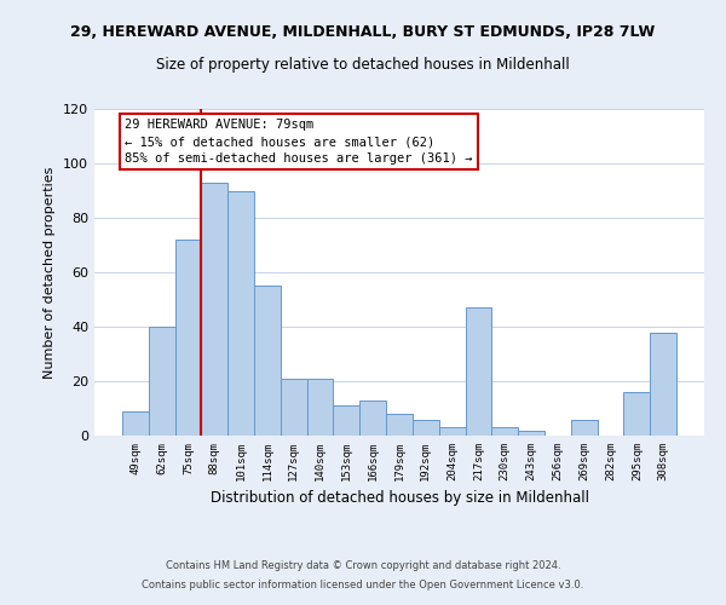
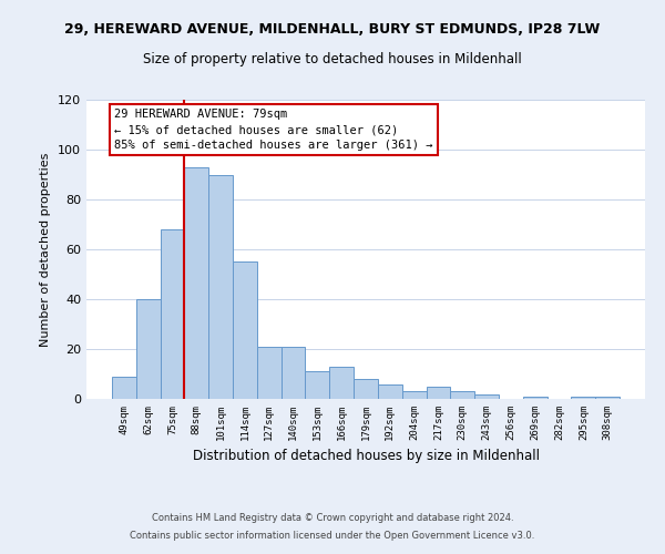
75sqm: 72 -> 68
217sqm: 47 -> 5
269sqm: 6 -> 1
295sqm: 16 -> 1
308sqm: 38 -> 1
